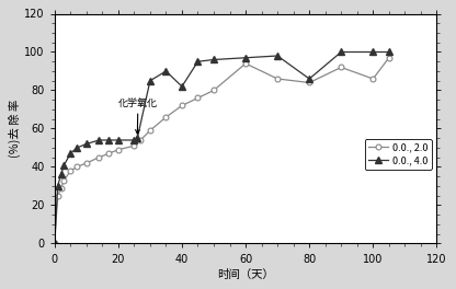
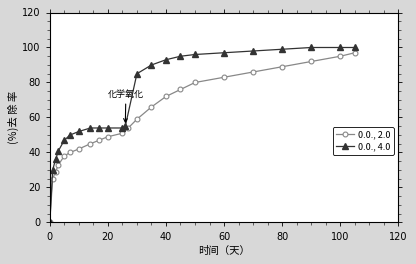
0.0., 4.0/40: 82 -> 93
0.0., 2.0/60: 94 -> 83
0.0., 2.0/80: 84 -> 89
0.0., 4.0/80: 86 -> 99
0.0., 2.0/100: 86 -> 95
